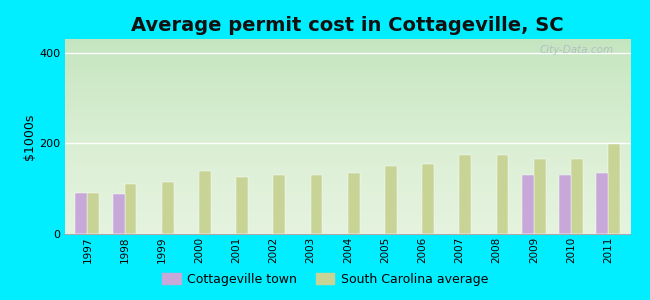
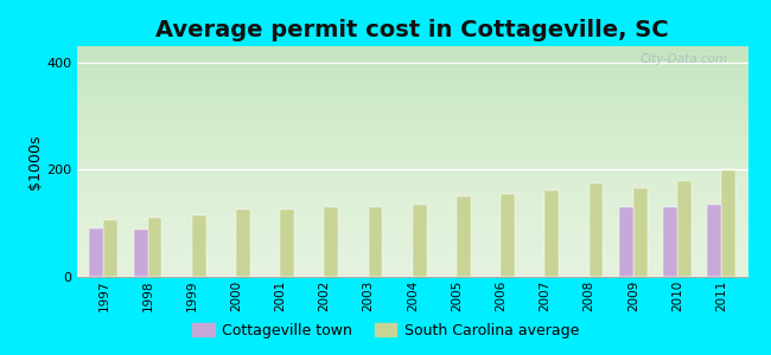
South Carolina average/1997: 90 -> 105
South Carolina average/2000: 140 -> 125
South Carolina average/2007: 175 -> 160
South Carolina average/2010: 165 -> 178
